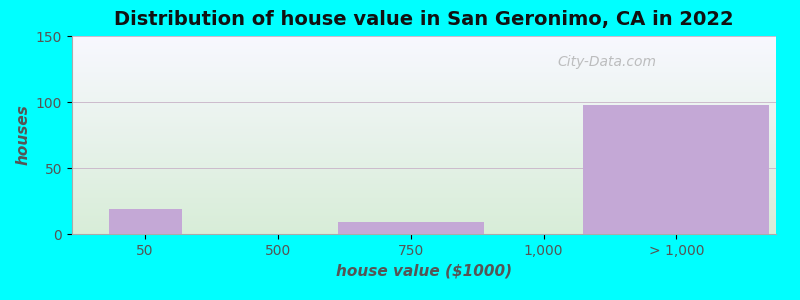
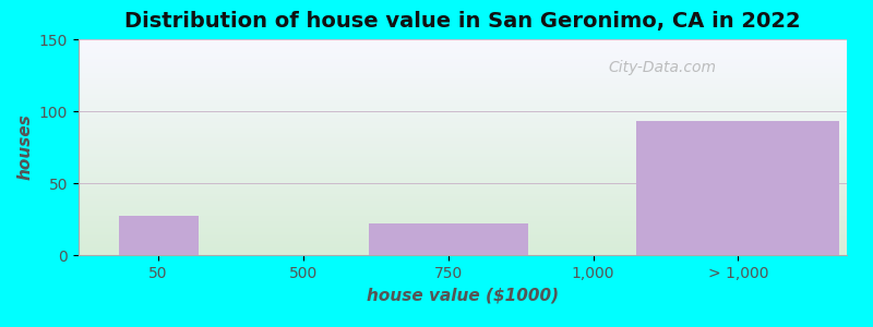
50: 19 -> 27
750: 9 -> 22
> 1,000: 98 -> 93
